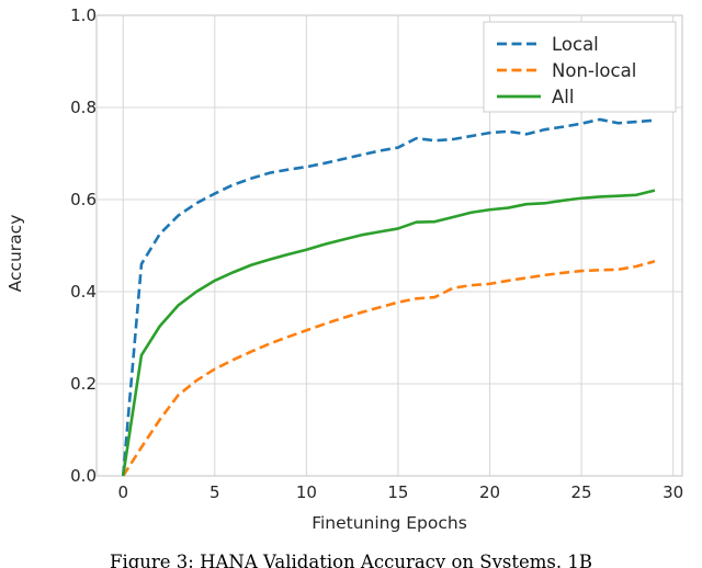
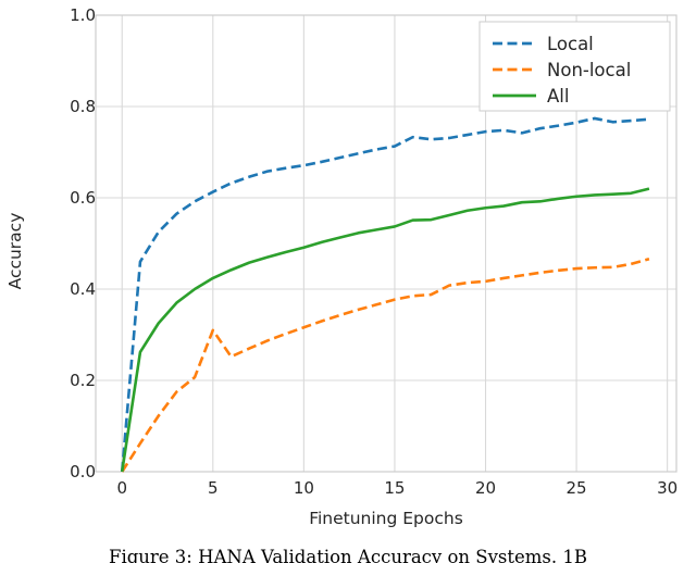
Non-local/5: 0.23 -> 0.31
